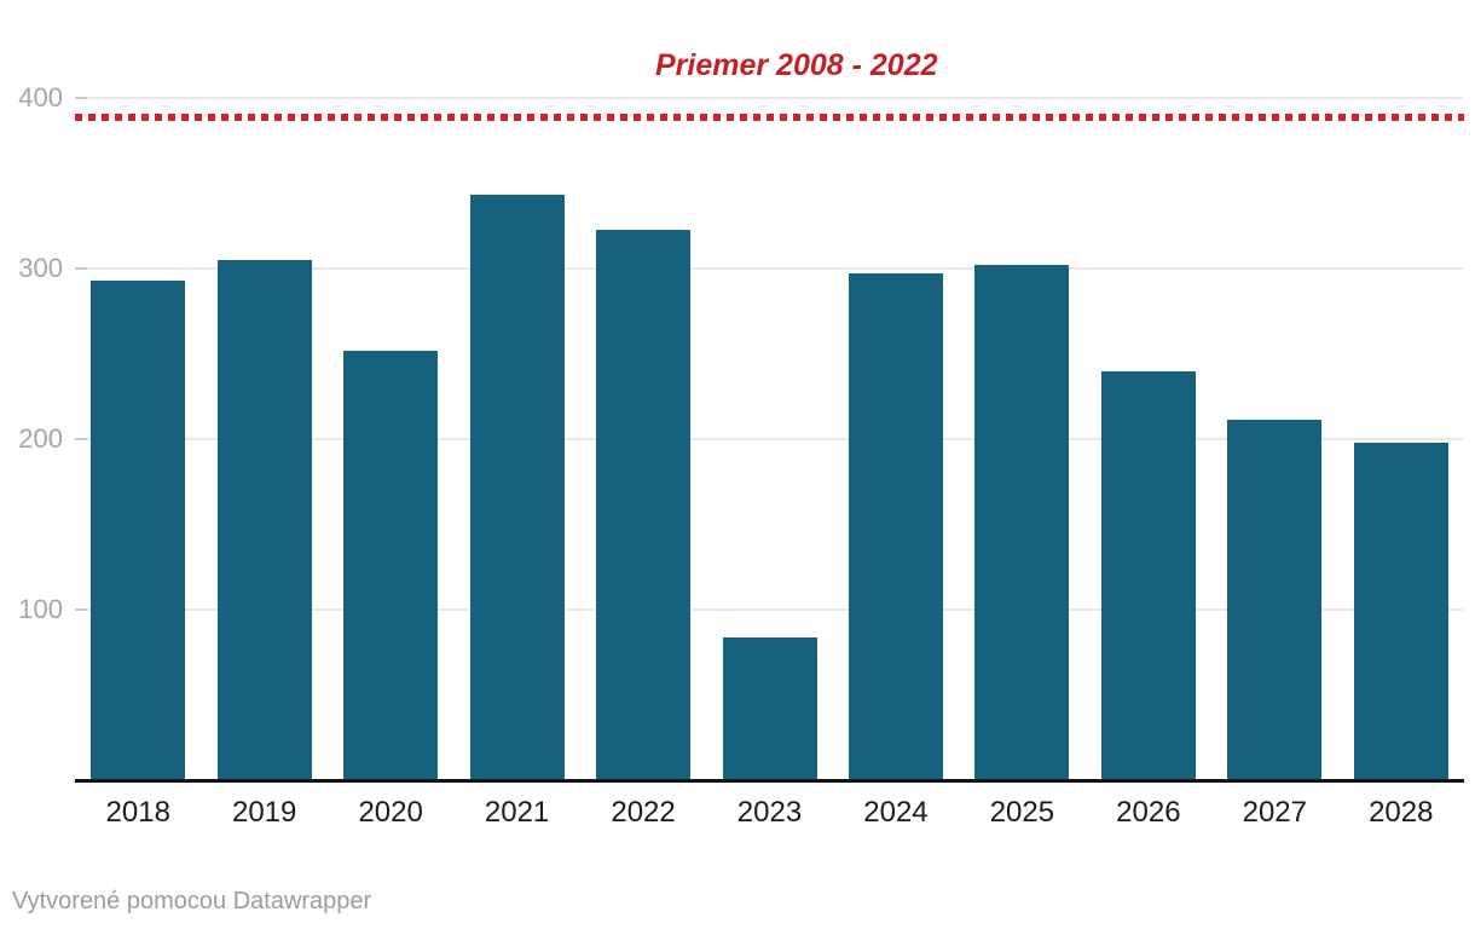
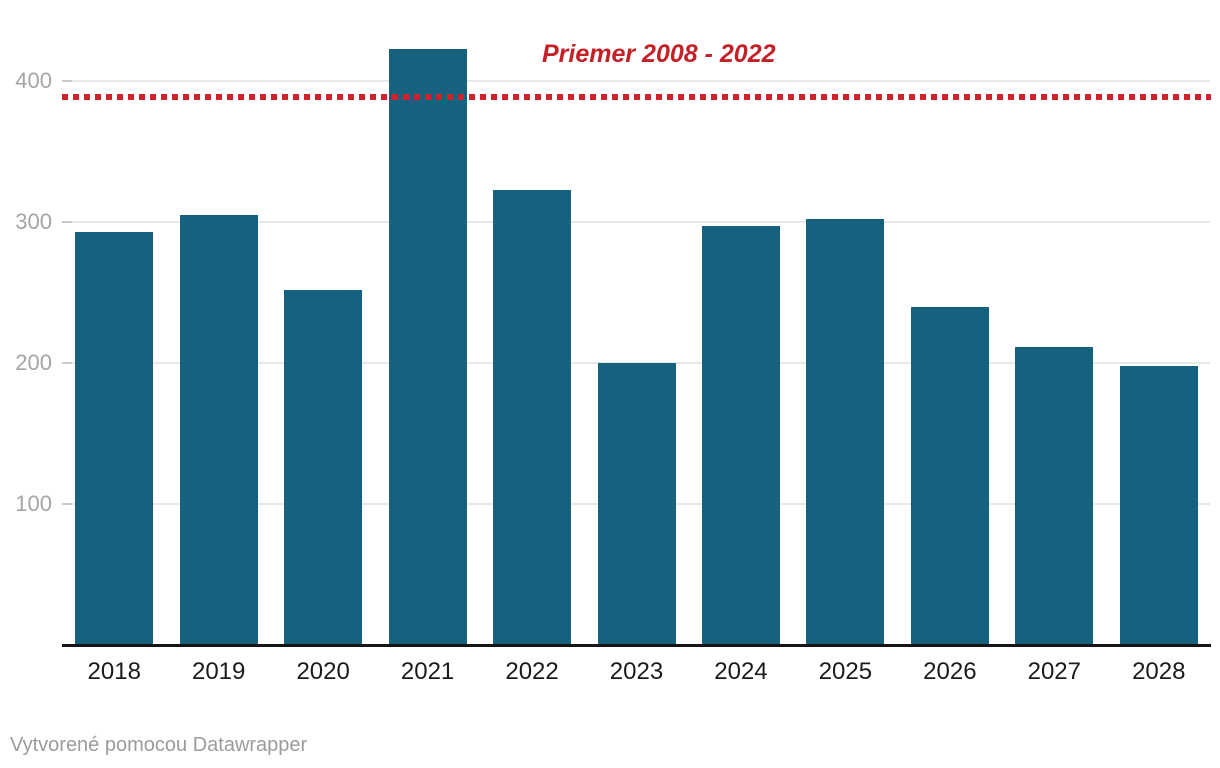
2021: 343 -> 423
2023: 84 -> 200
